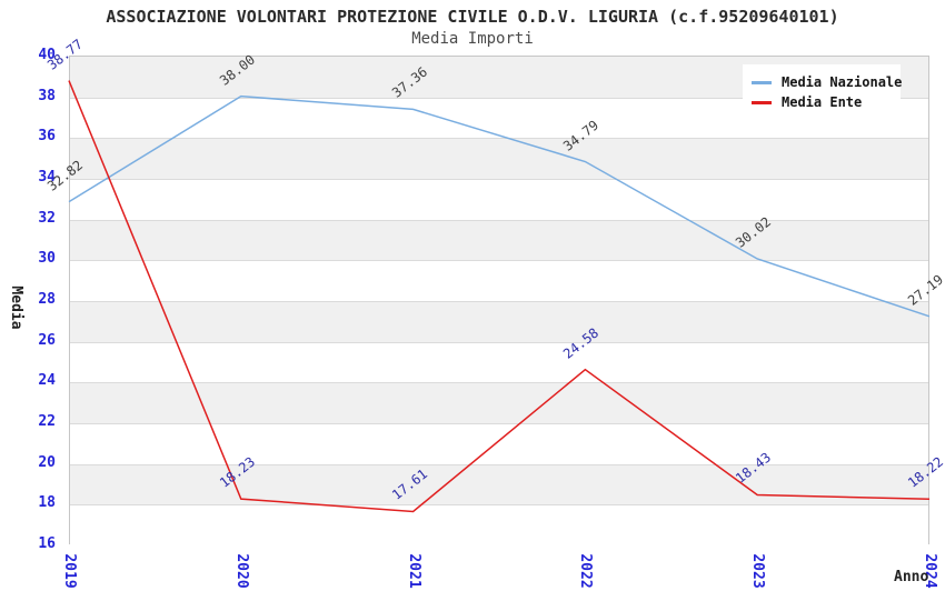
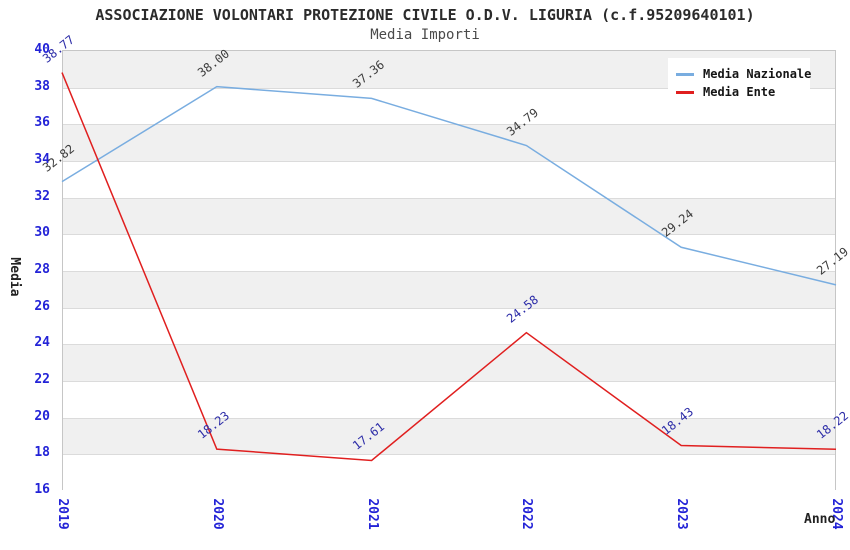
Media Nazionale/2023: 30.02 -> 29.24
